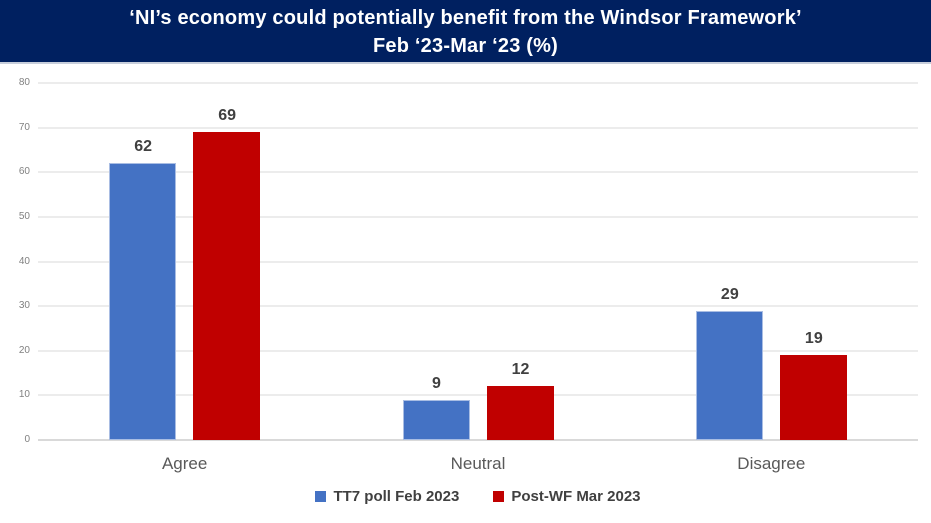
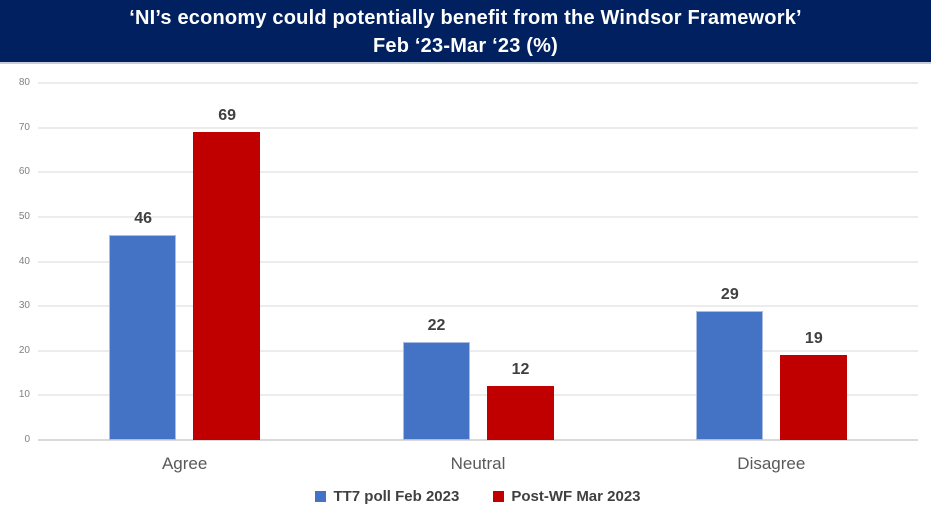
TT7 poll Feb 2023/Agree: 62 -> 46
TT7 poll Feb 2023/Neutral: 9 -> 22
